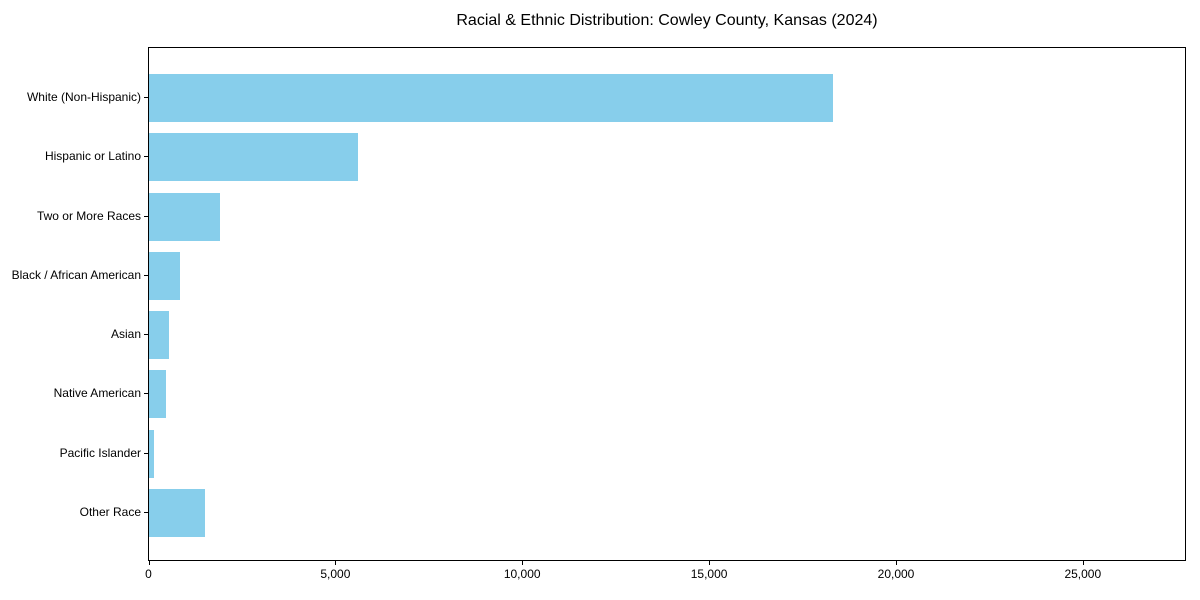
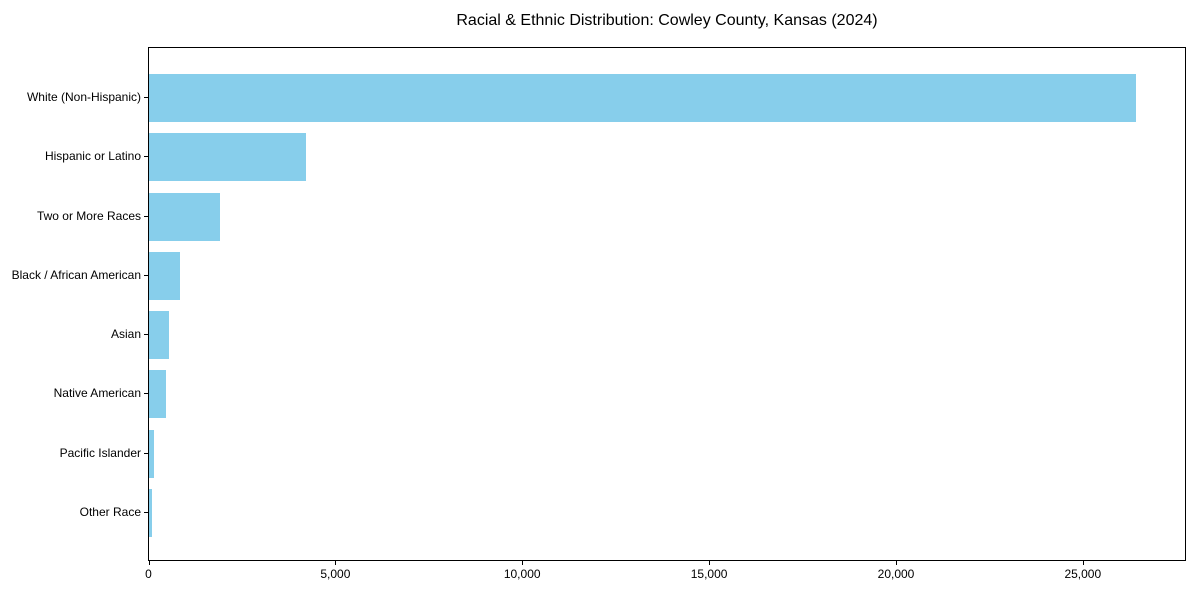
White (Non-Hispanic): 18300 -> 26400
Hispanic or Latino: 5600 -> 4200
Other Race: 1500 -> 100
